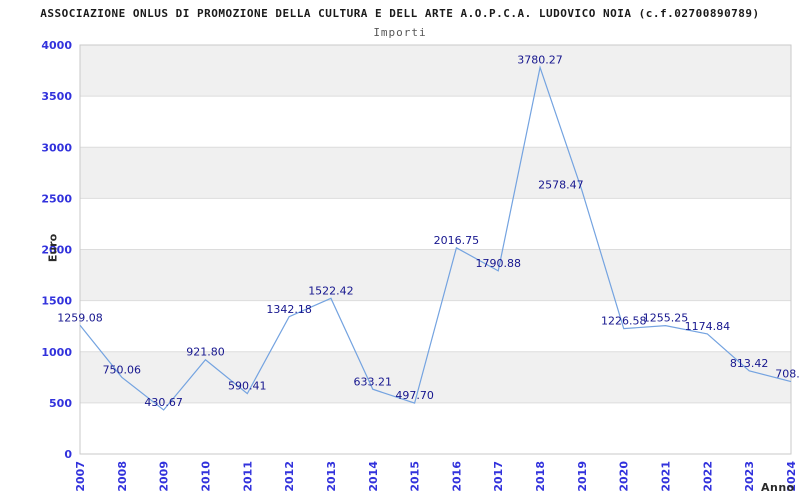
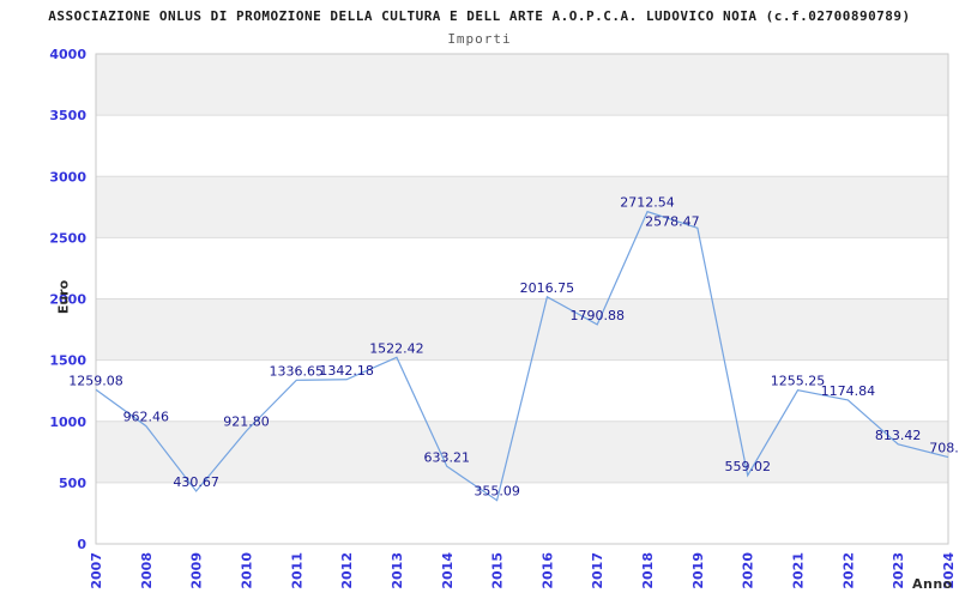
2008: 750.06 -> 962.46
2011: 590.41 -> 1336.65
2015: 497.70 -> 355.09
2018: 3780.27 -> 2712.54
2020: 1226.58 -> 559.02
